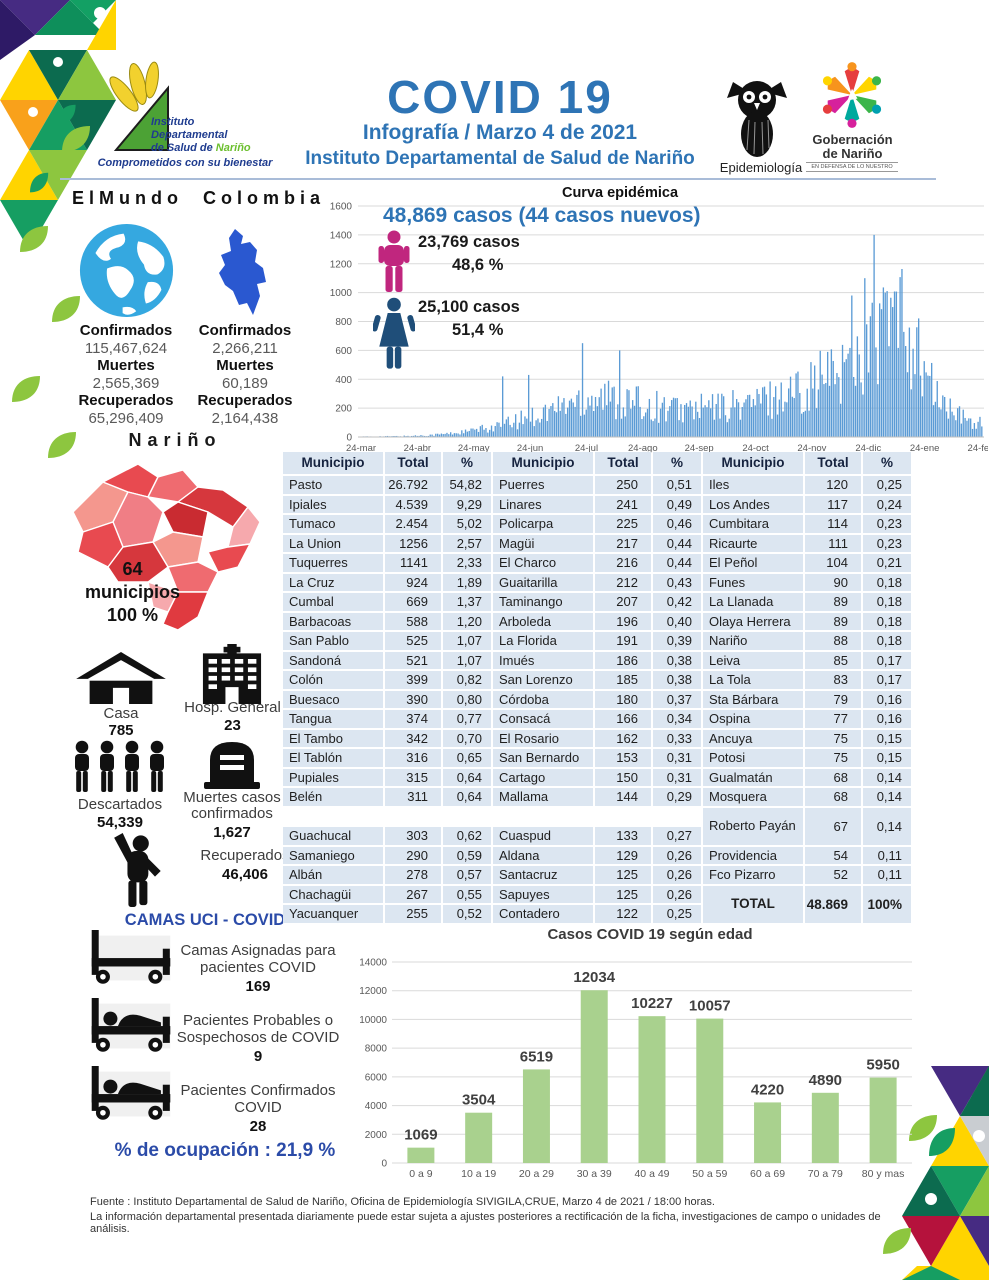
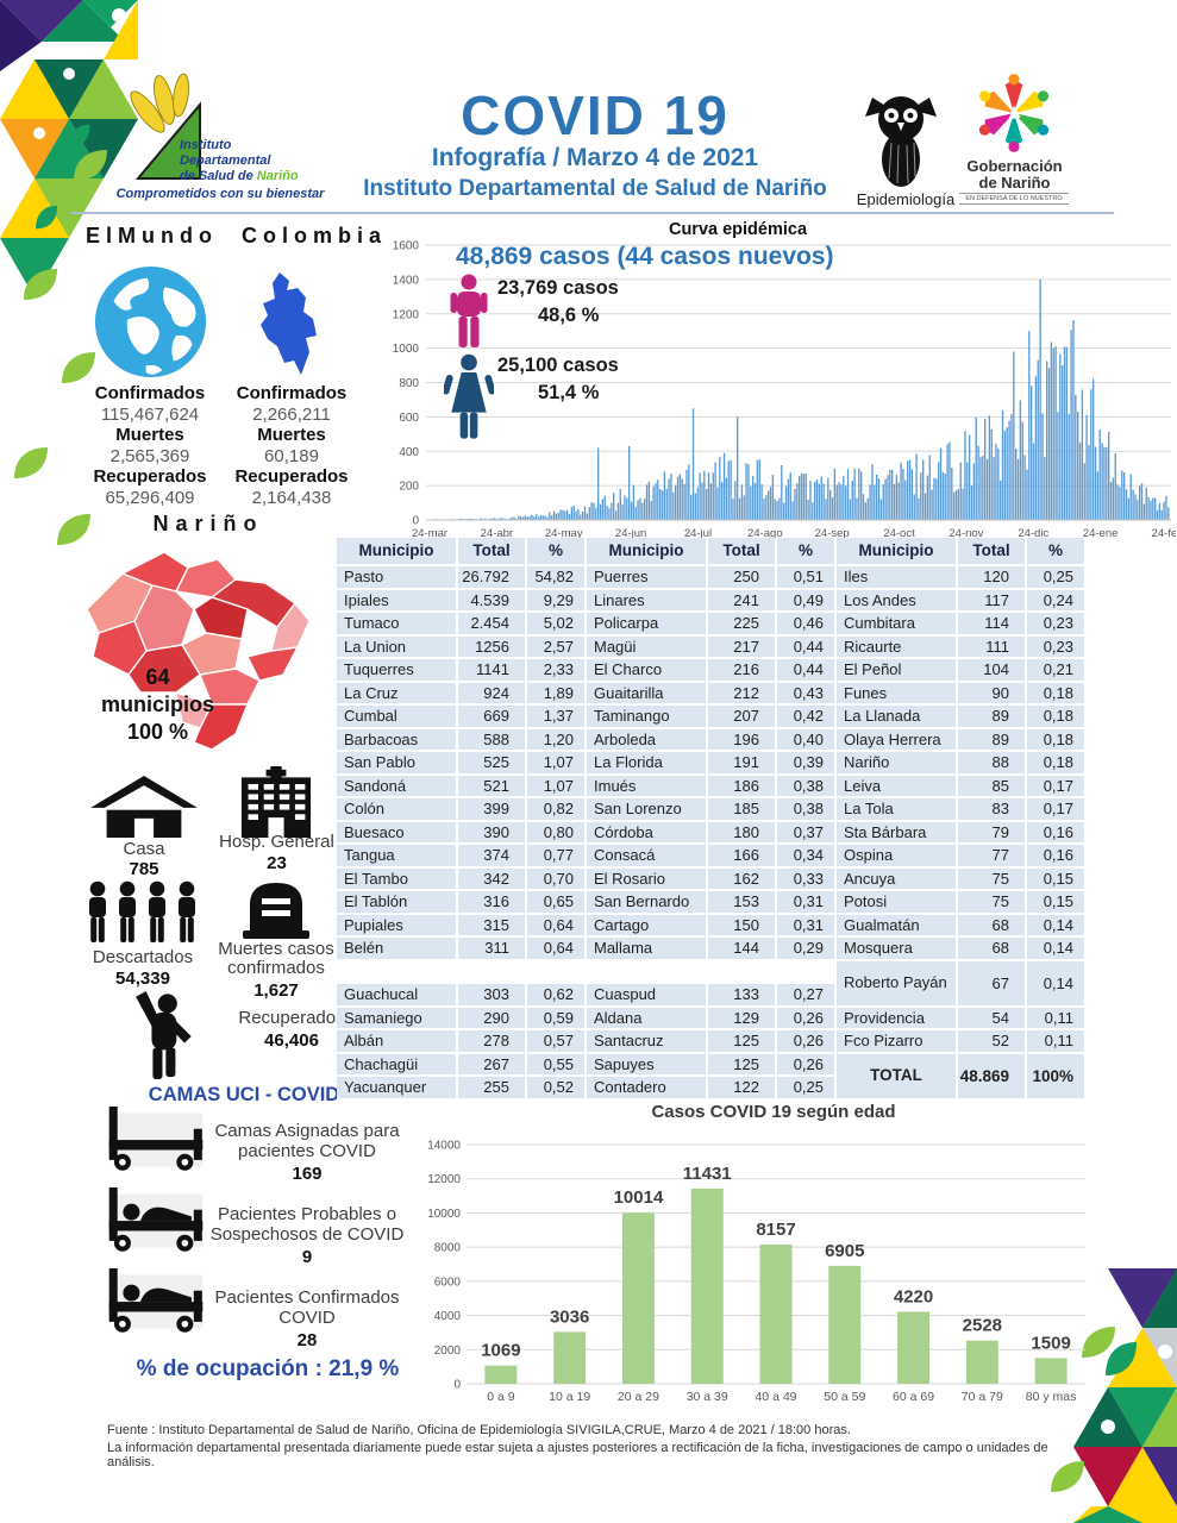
Casos COVID 19 según edad/10 a 19: 3504 -> 3036
Casos COVID 19 según edad/20 a 29: 6519 -> 10014
Casos COVID 19 según edad/30 a 39: 12034 -> 11431
Casos COVID 19 según edad/40 a 49: 10227 -> 8157
Casos COVID 19 según edad/50 a 59: 10057 -> 6905
Casos COVID 19 según edad/70 a 79: 4890 -> 2528
Casos COVID 19 según edad/80 y mas: 5950 -> 1509
